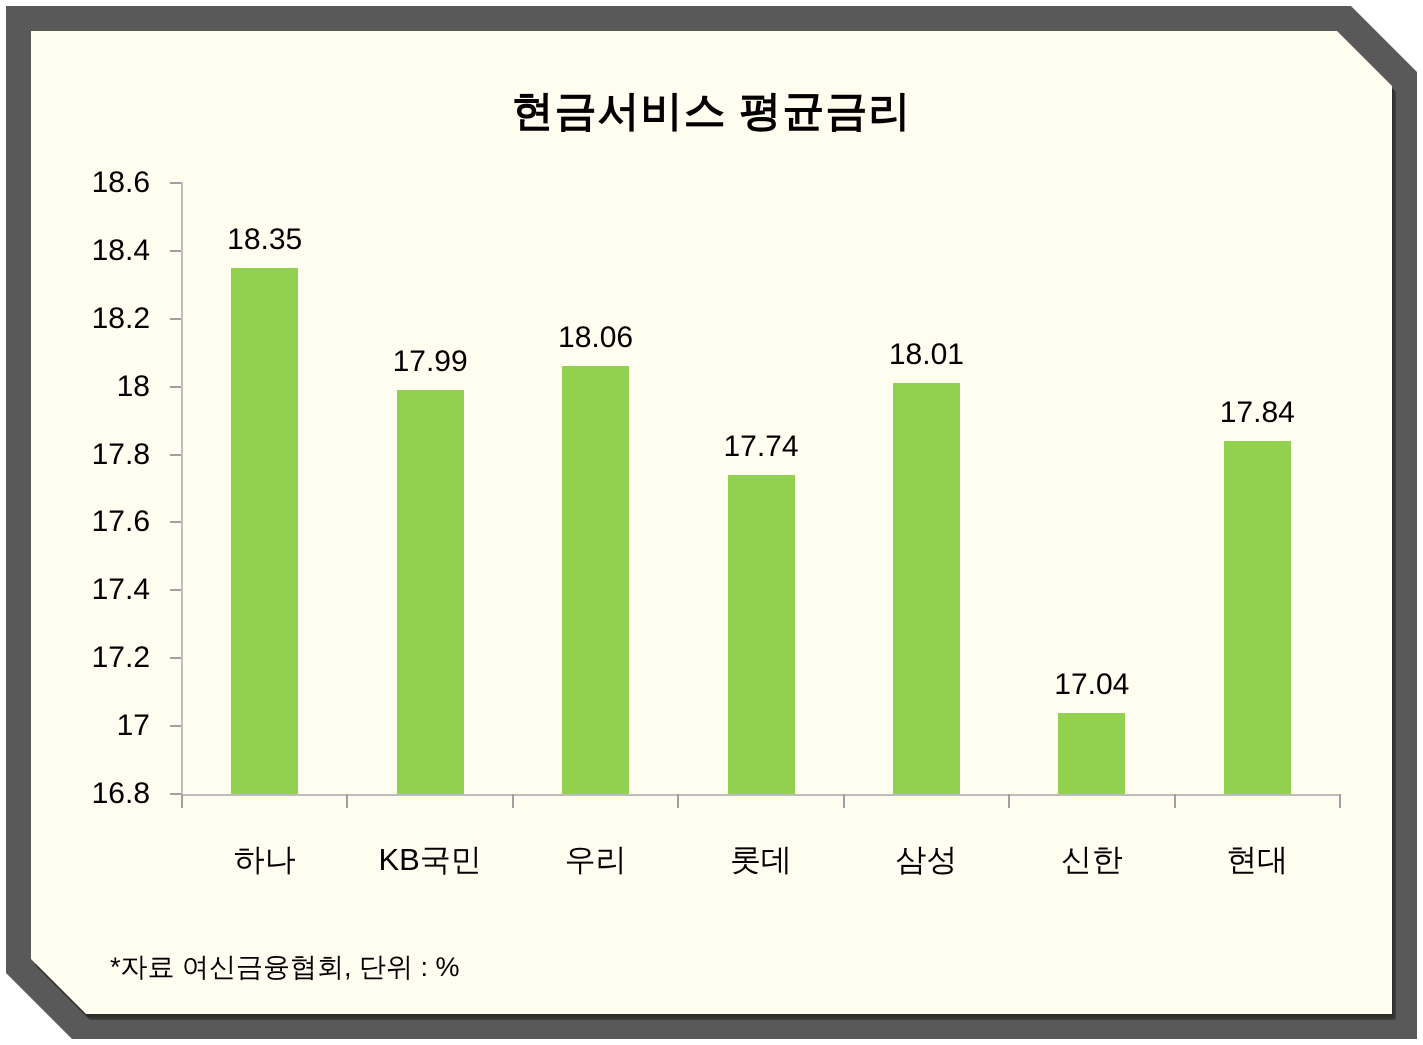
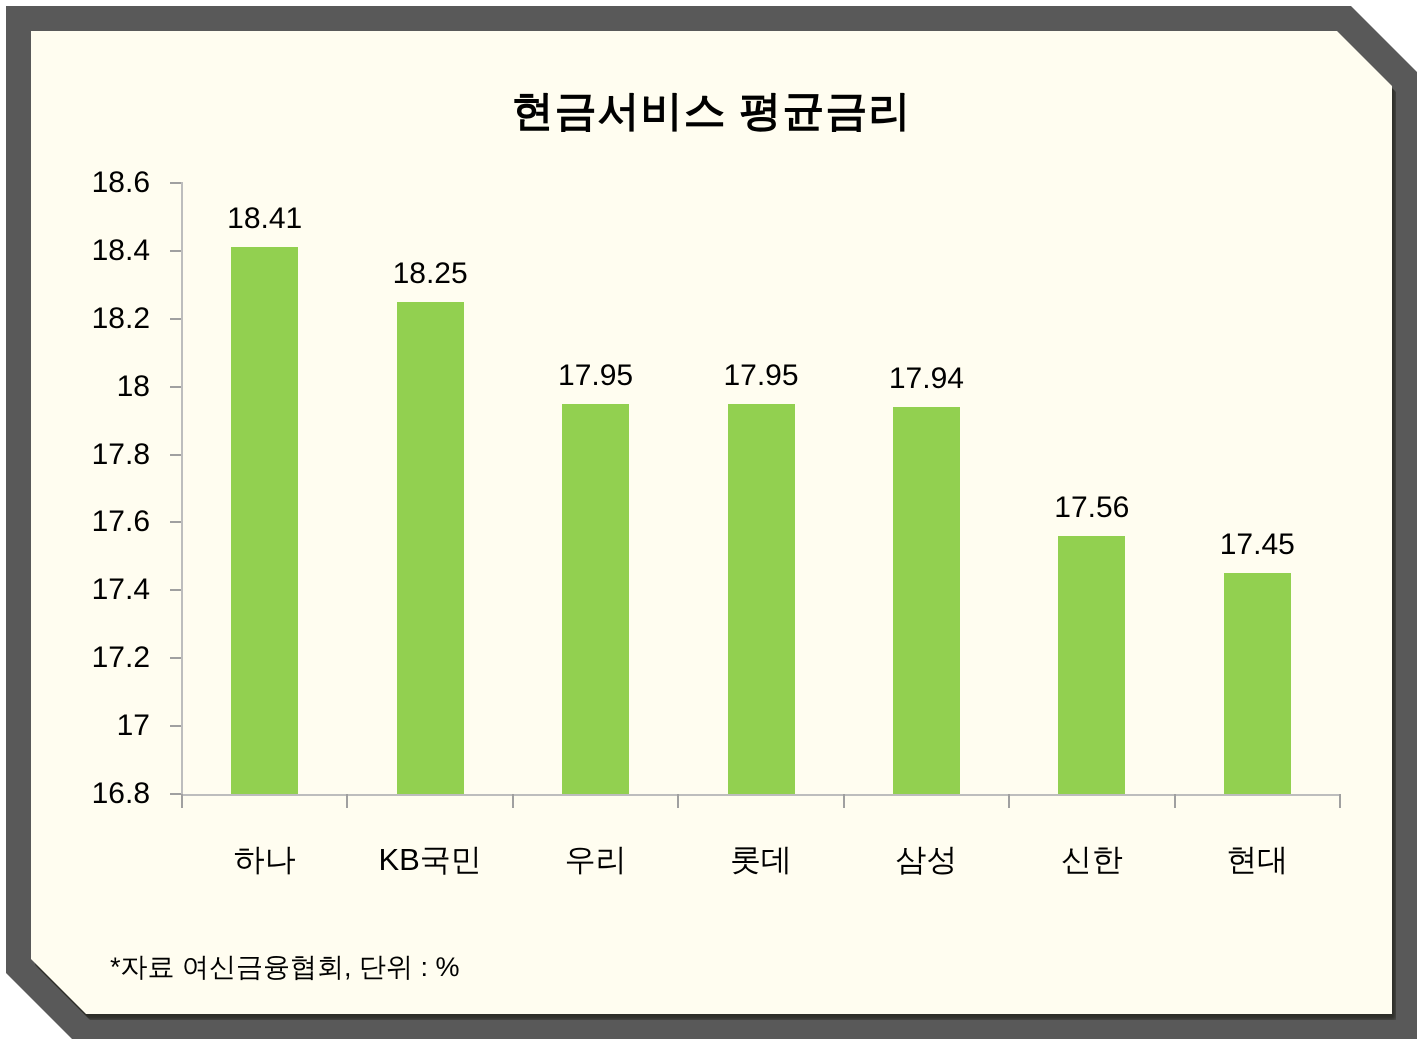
하나: 18.35 -> 18.41
KB국민: 17.99 -> 18.25
우리: 18.06 -> 17.95
롯데: 17.74 -> 17.95
삼성: 18.01 -> 17.94
신한: 17.04 -> 17.56
현대: 17.84 -> 17.45
